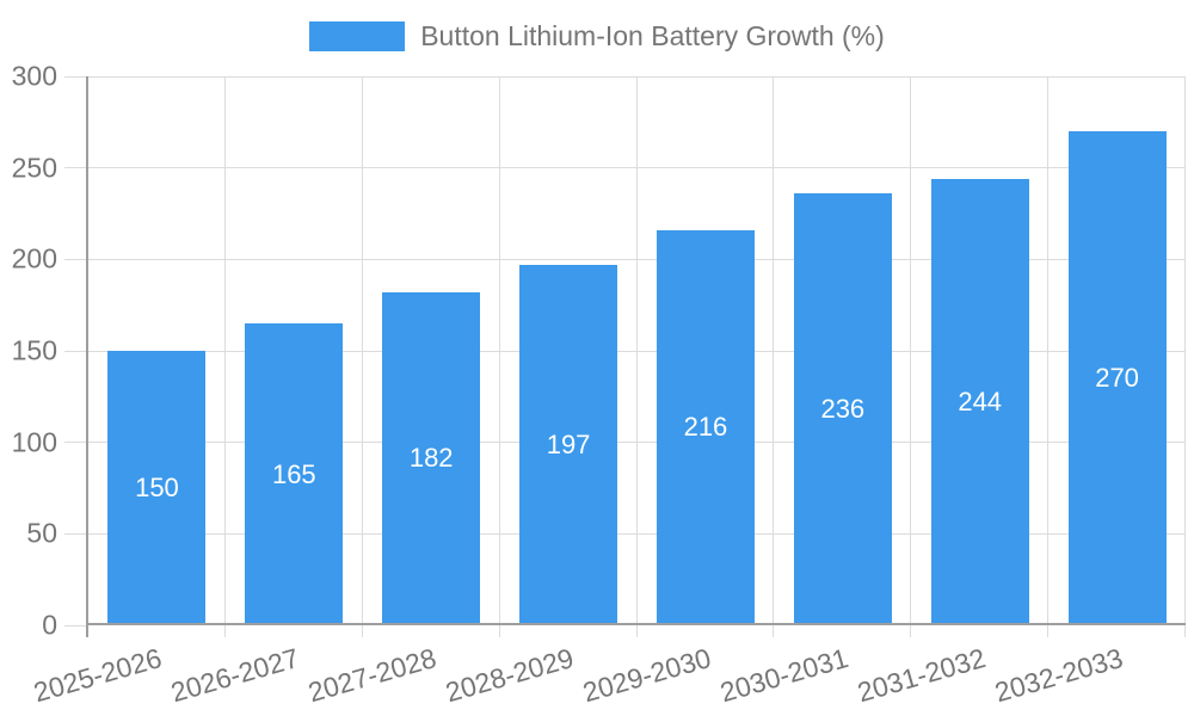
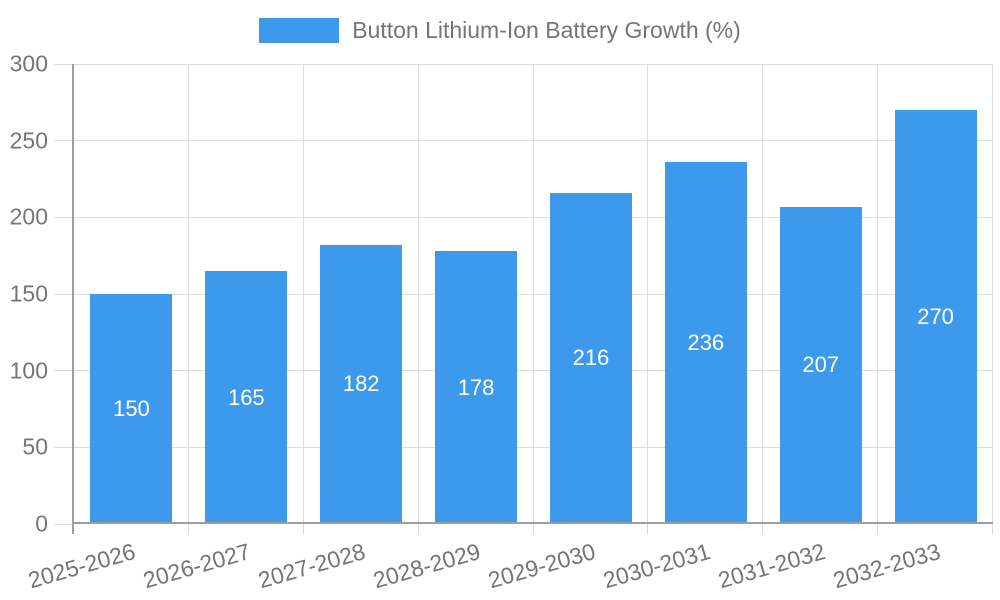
2028-2029: 197 -> 178
2031-2032: 244 -> 207
